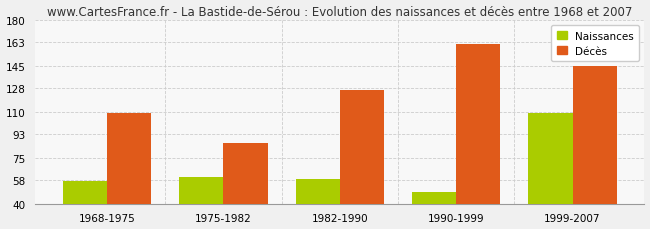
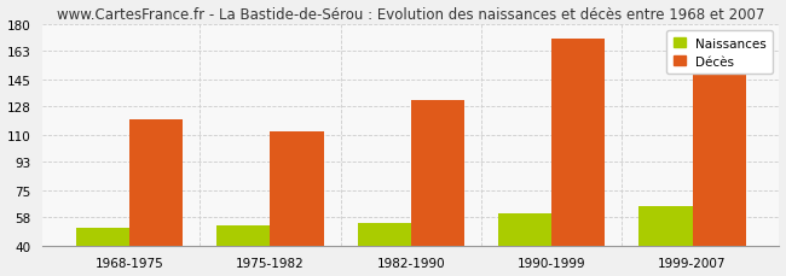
Naissances/1968-1975: 57 -> 51
Décès/1968-1975: 109 -> 120
Naissances/1975-1982: 60 -> 53
Décès/1975-1982: 86 -> 112
Naissances/1982-1990: 59 -> 54
Décès/1982-1990: 127 -> 132
Naissances/1990-1999: 49 -> 60
Décès/1990-1999: 162 -> 171
Naissances/1999-2007: 109 -> 65
Décès/1999-2007: 145 -> 150
